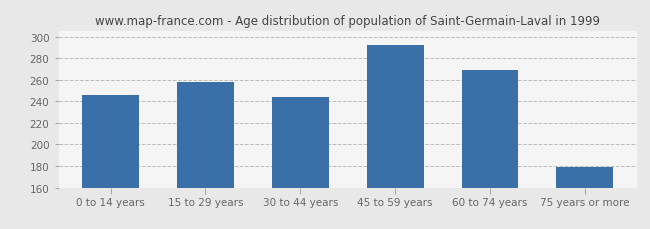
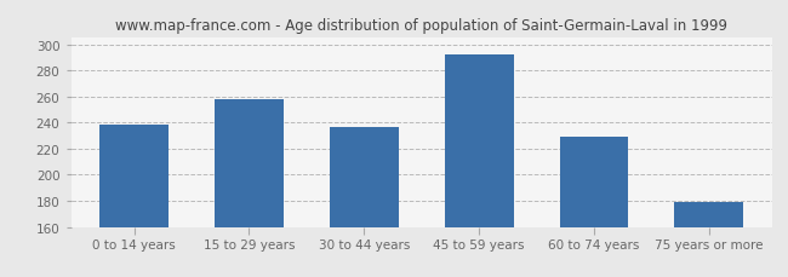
0 to 14 years: 246 -> 238
30 to 44 years: 244 -> 237
60 to 74 years: 269 -> 229
